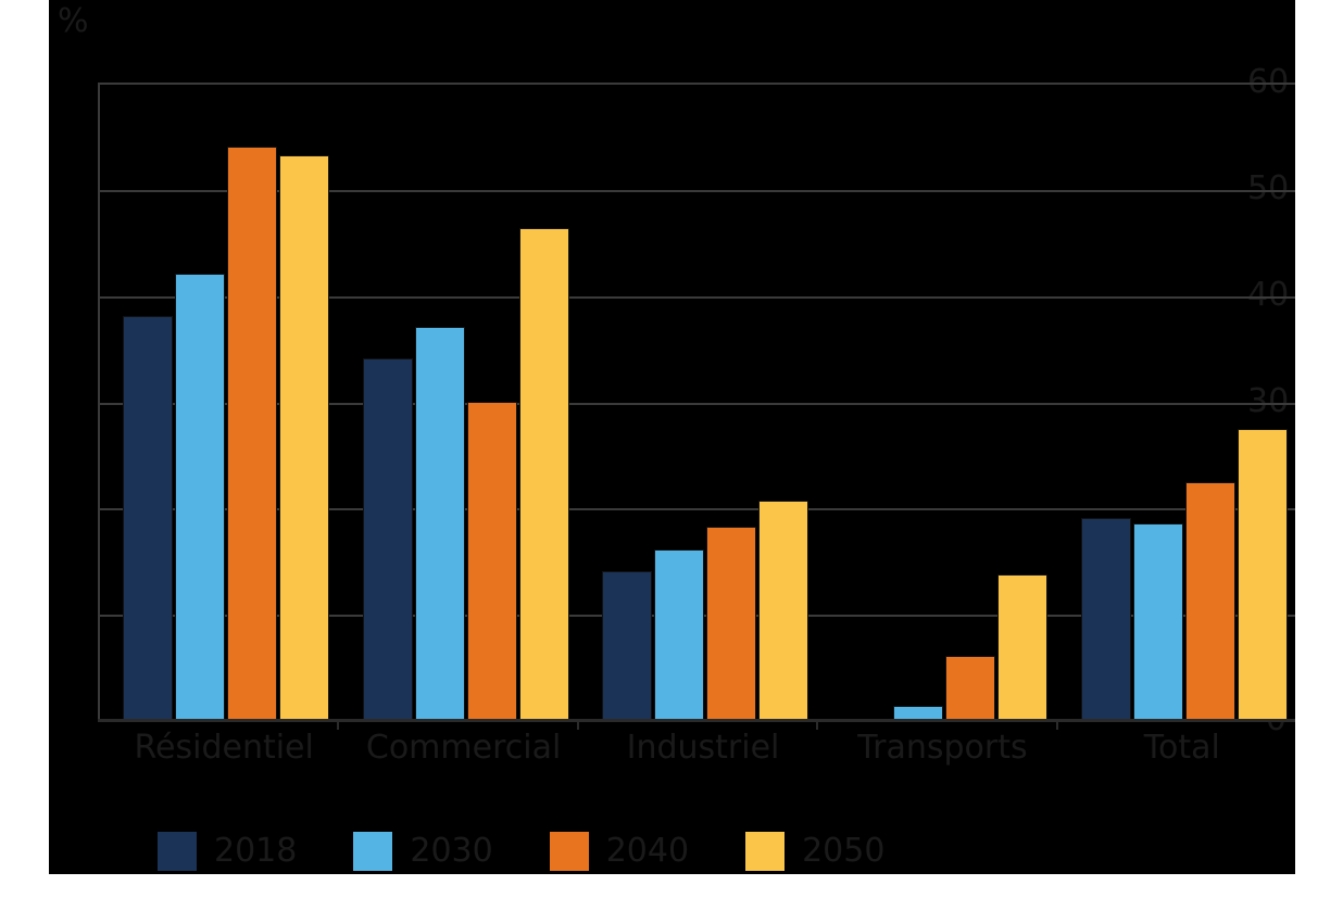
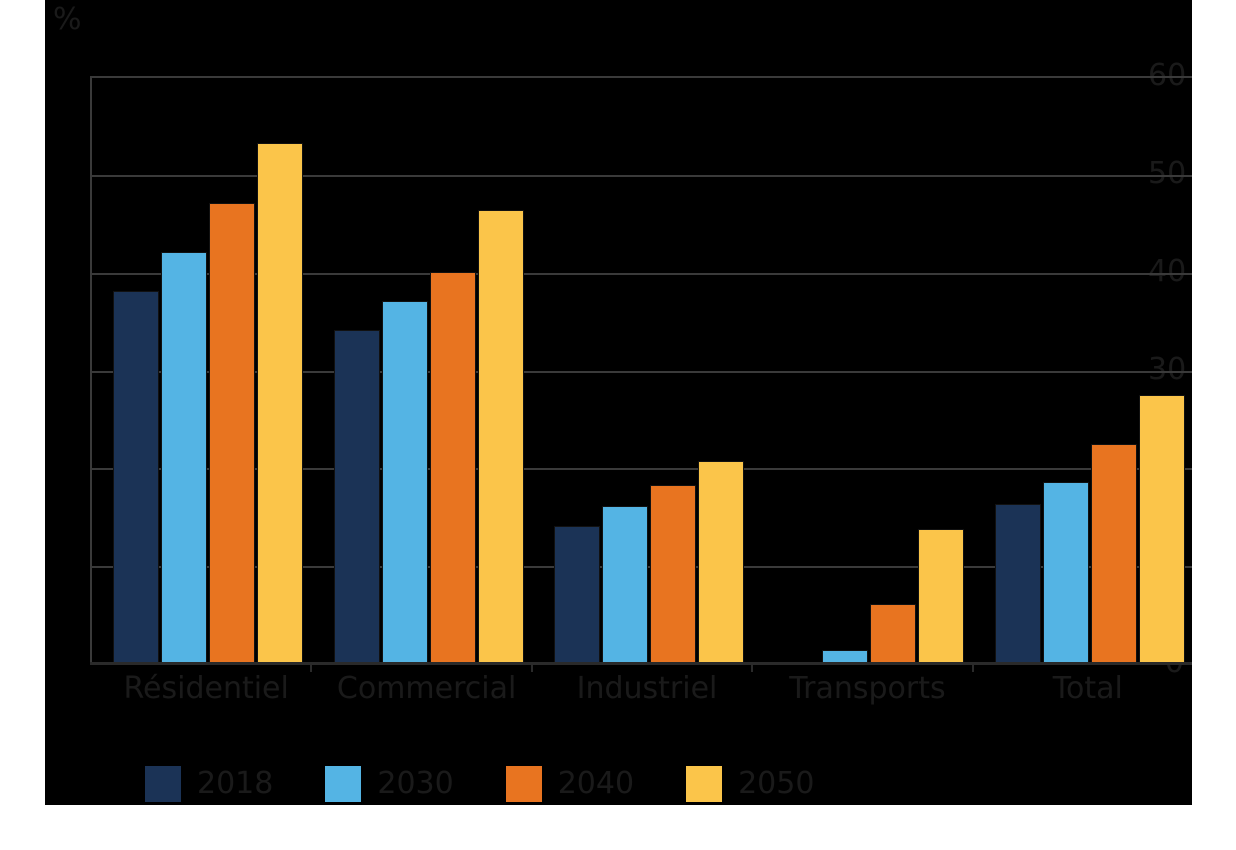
2040/Résidentiel: 54 -> 47
2040/Commercial: 30 -> 40
2018/Total: 19 -> 16
